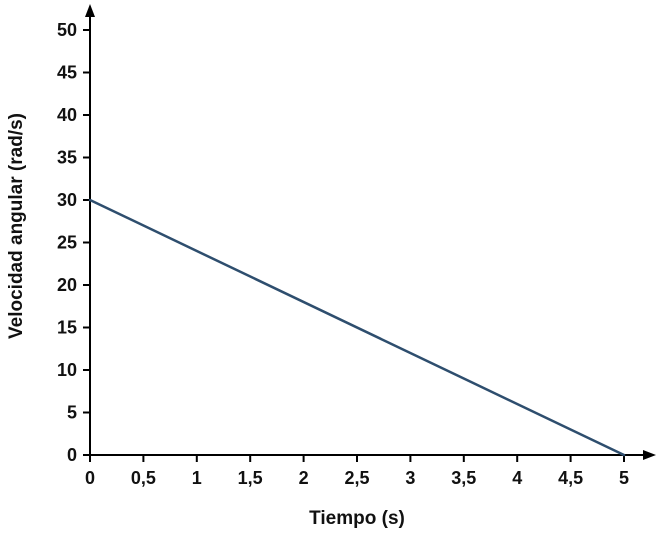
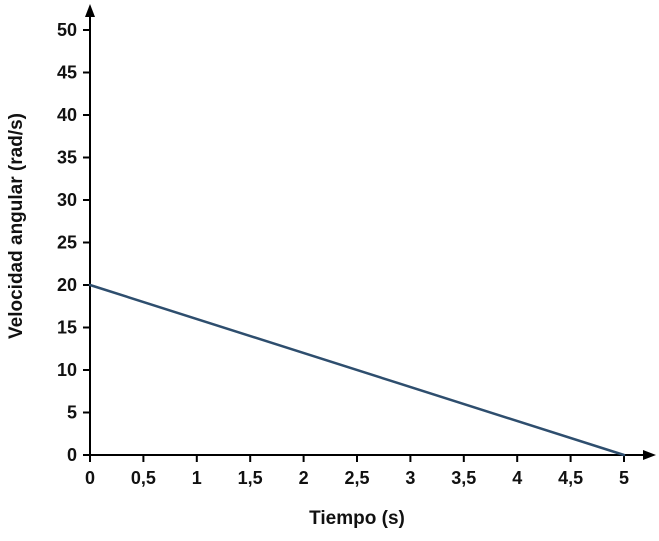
0: 30 -> 20
